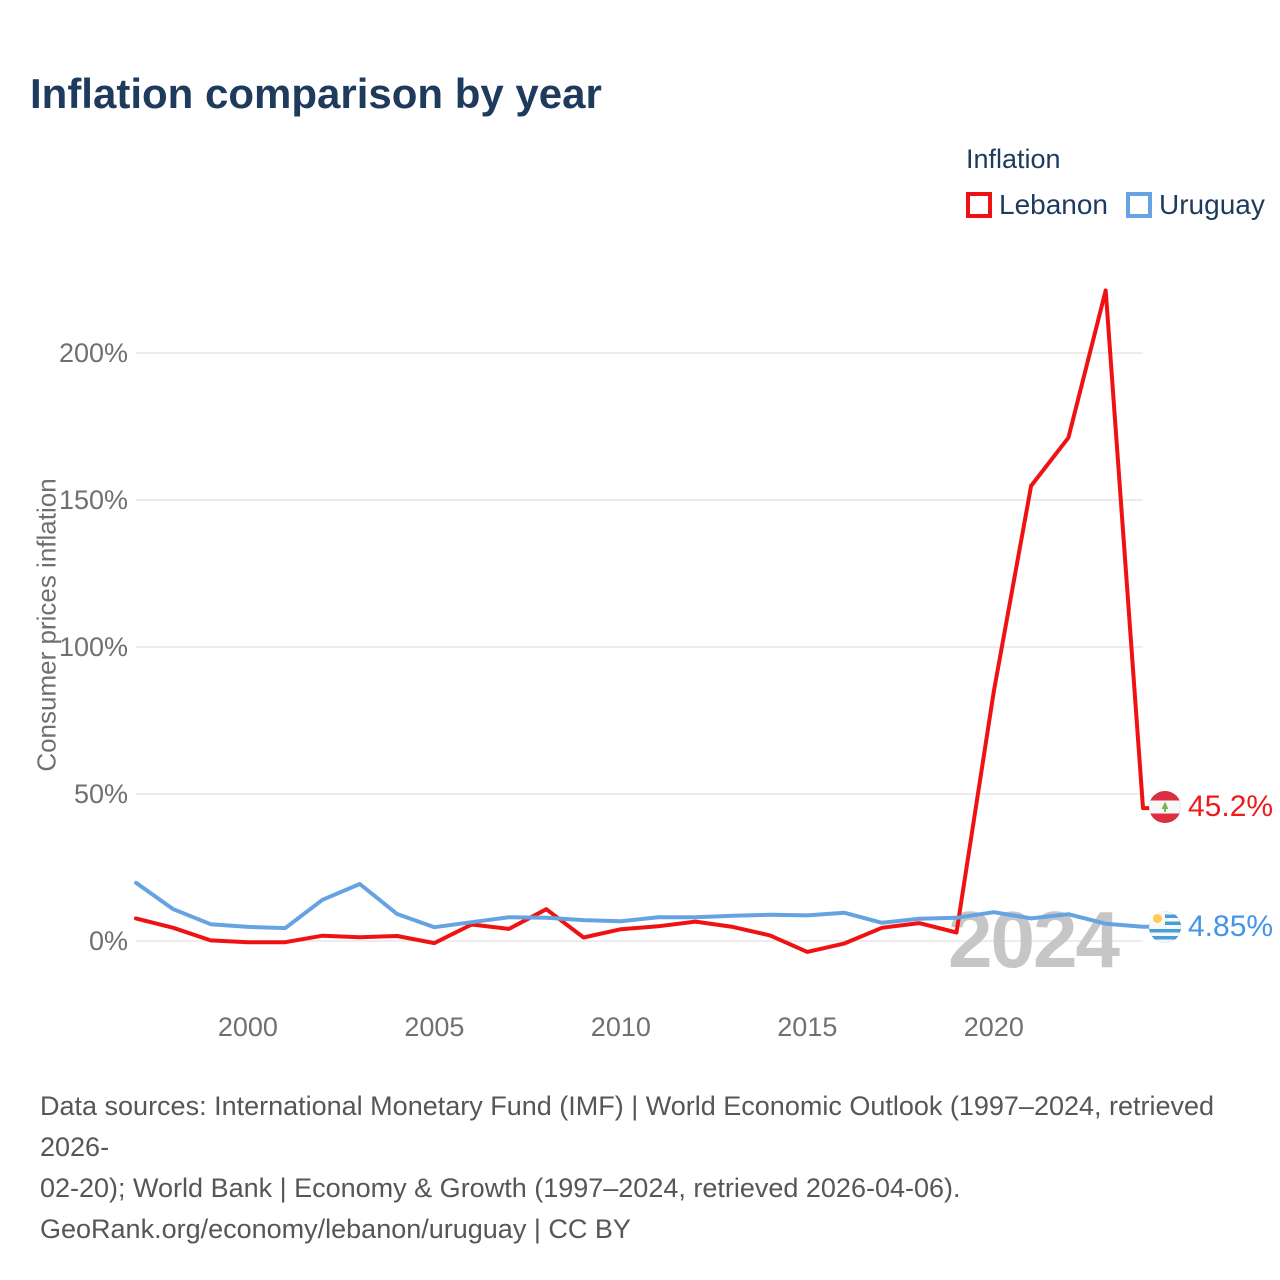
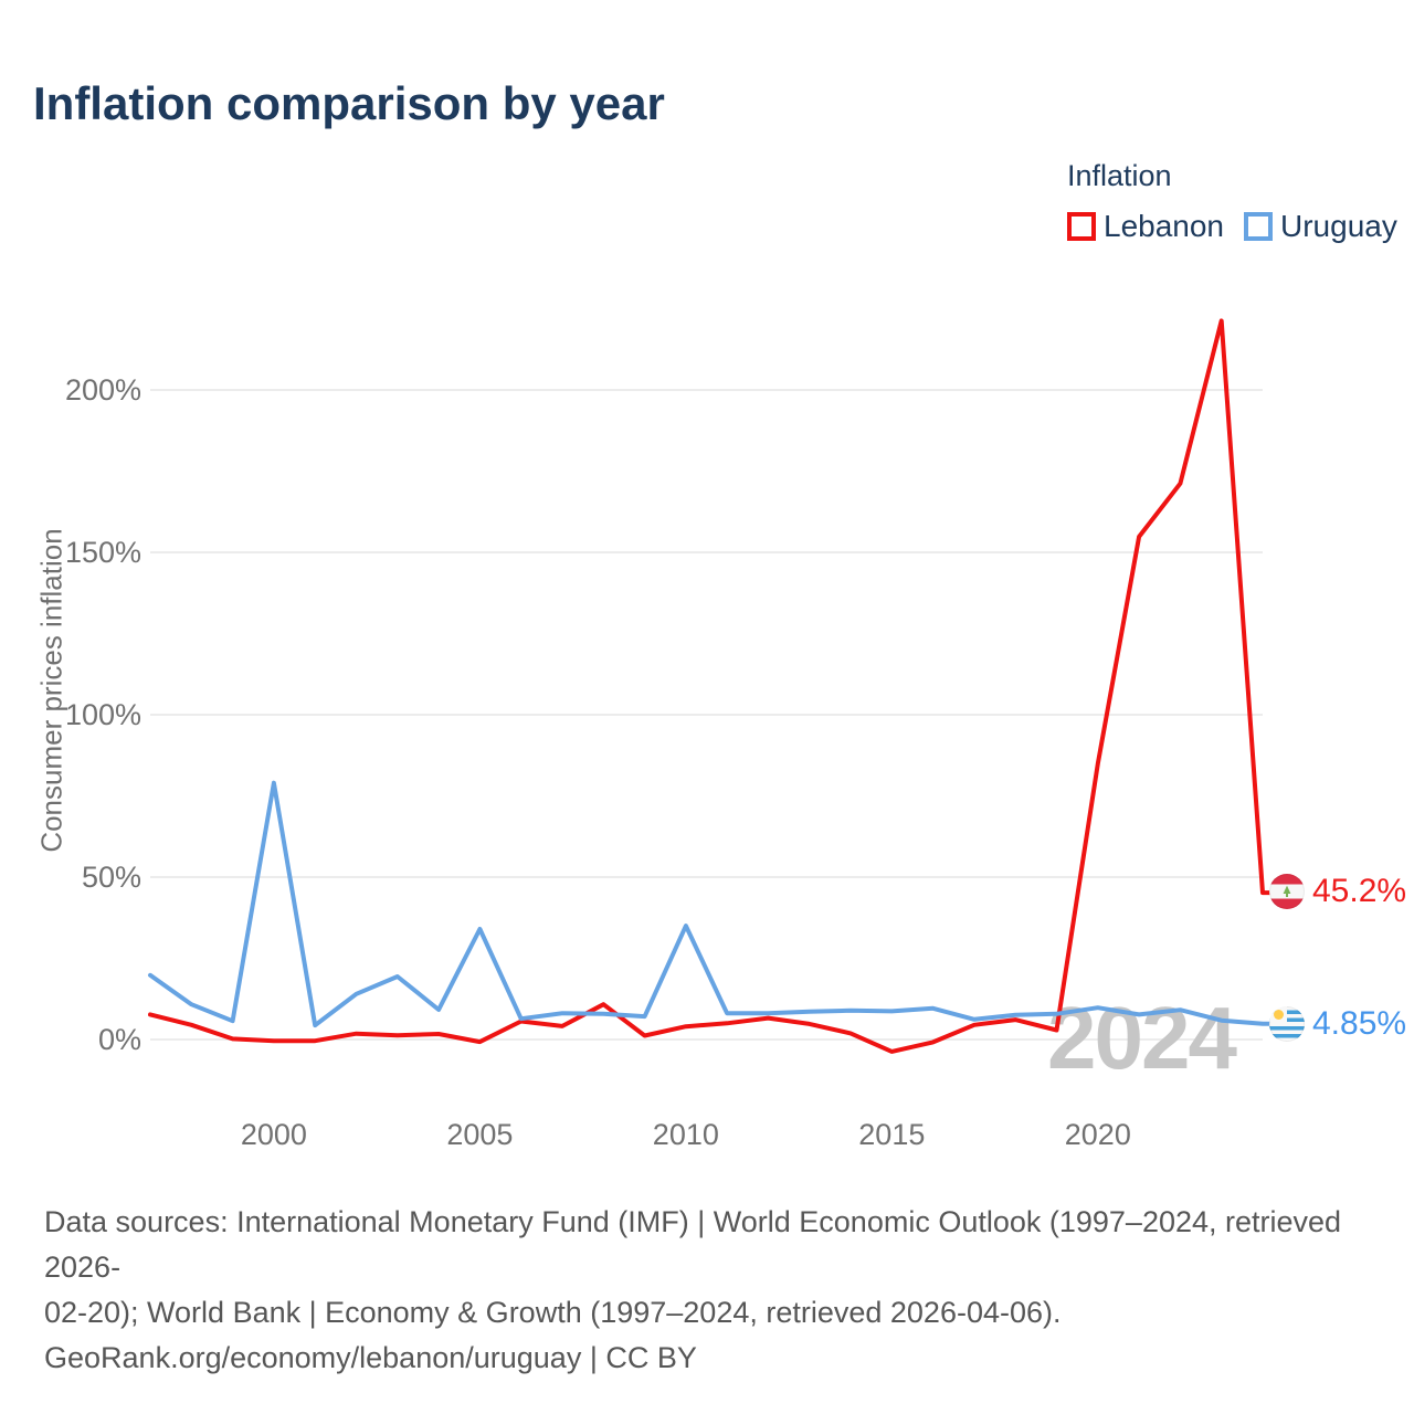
Uruguay/2000: 5% -> 79%
Uruguay/2005: 5% -> 34%
Uruguay/2010: 7% -> 35%
